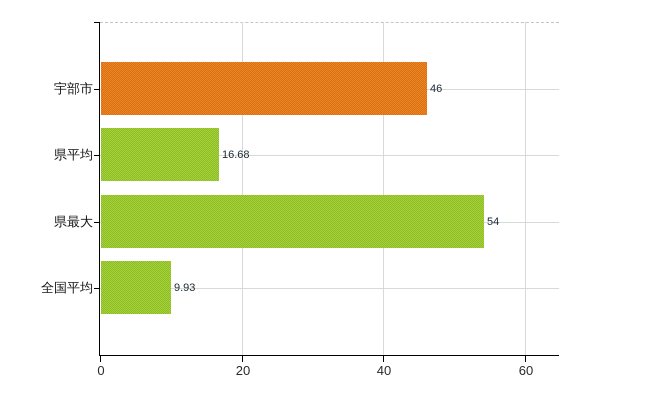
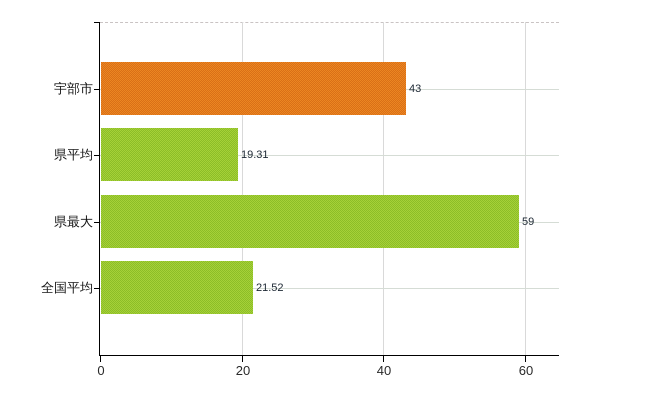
宇部市: 46 -> 43
県平均: 16.68 -> 19.31
県最大: 54 -> 59
全国平均: 9.93 -> 21.52
